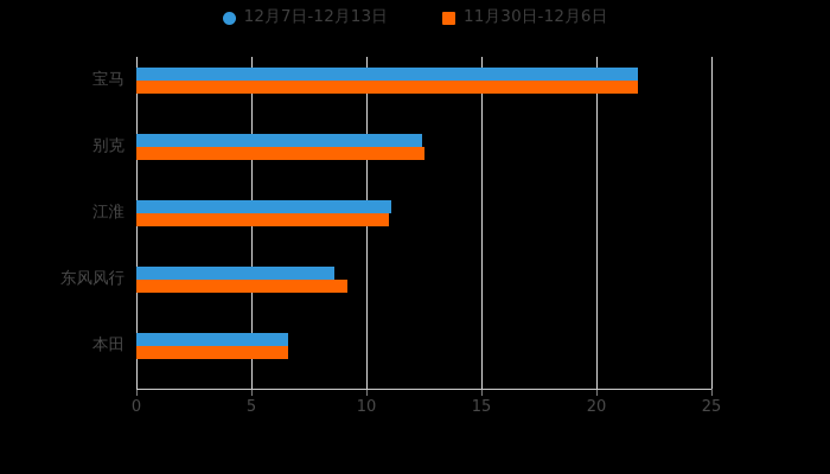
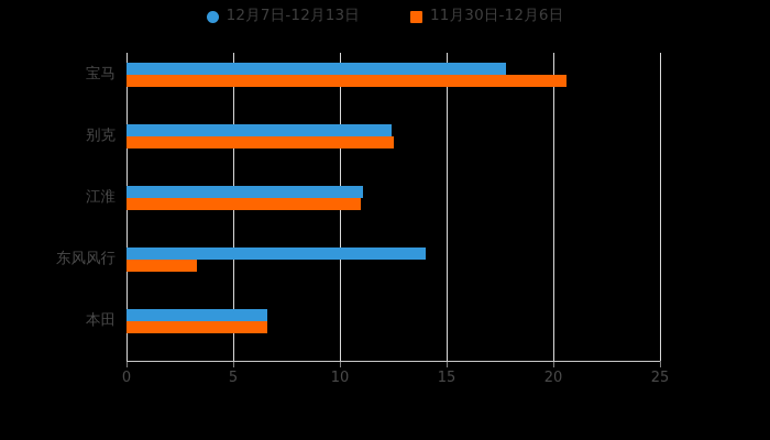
12月7日-12月13日/宝马: 21.8 -> 17.8
11月30日-12月6日/宝马: 21.8 -> 20.6
12月7日-12月13日/东风风行: 8.6 -> 14.0
11月30日-12月6日/东风风行: 9.2 -> 3.3
